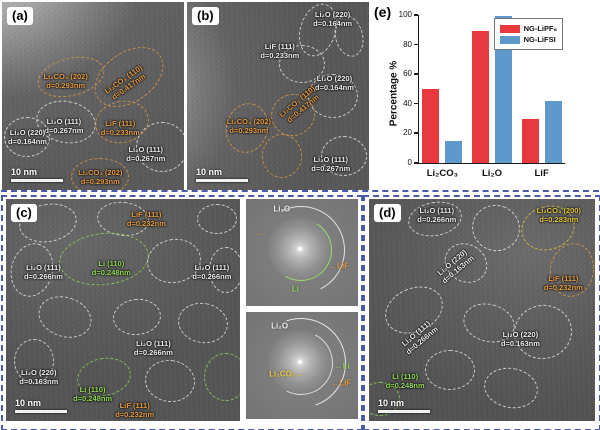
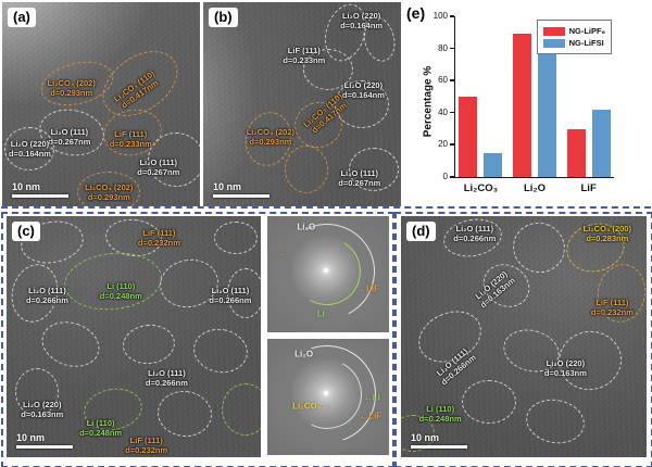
NG-LiFSI/Li₂O: 99 -> 95
